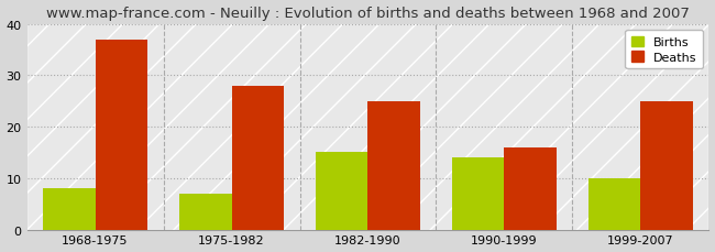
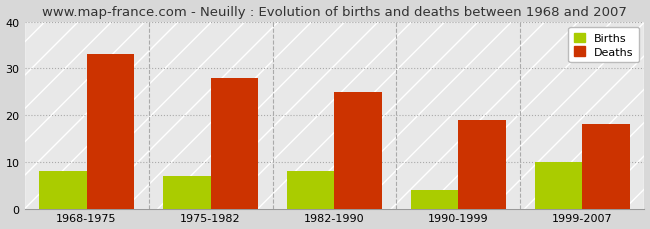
Deaths/1968-1975: 37 -> 33
Births/1982-1990: 15 -> 8
Births/1990-1999: 14 -> 4
Deaths/1990-1999: 16 -> 19
Deaths/1999-2007: 25 -> 18
